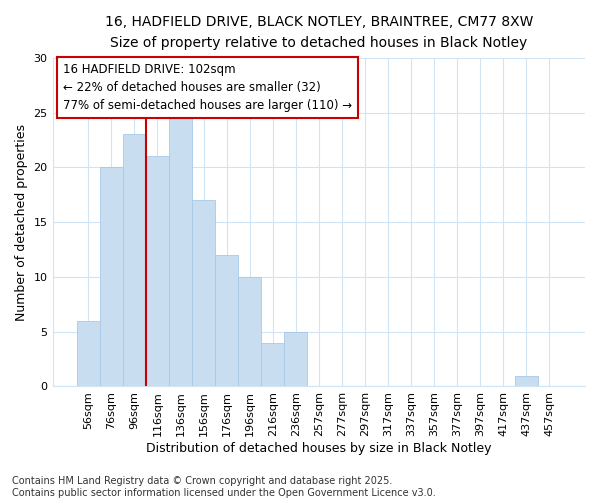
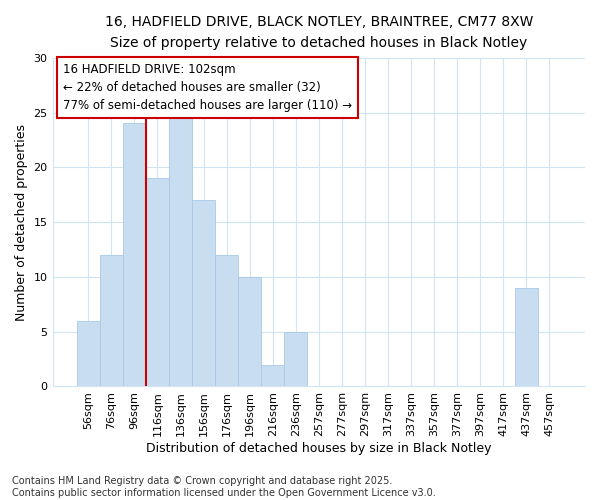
76sqm: 20 -> 12
96sqm: 23 -> 24
116sqm: 21 -> 19
216sqm: 4 -> 2
437sqm: 1 -> 9
